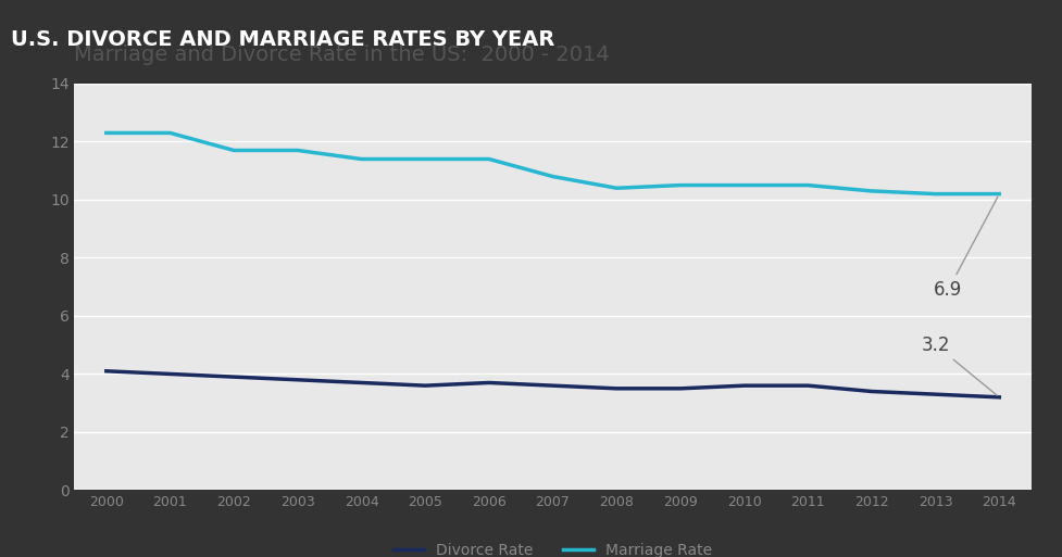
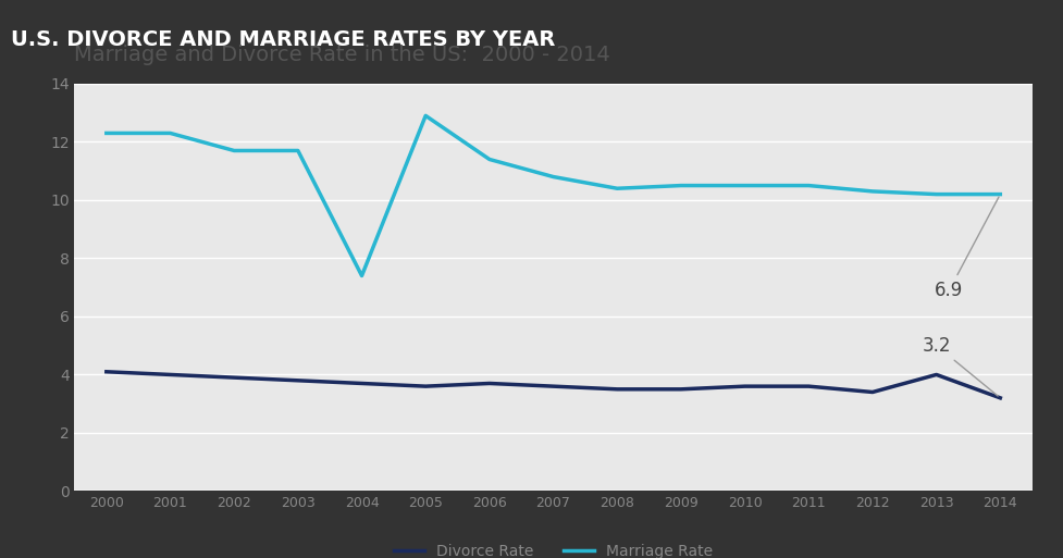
Marriage Rate/2004: 11.4 -> 7.4
Marriage Rate/2005: 11.4 -> 12.9
Divorce Rate/2013: 3.3 -> 4.0
